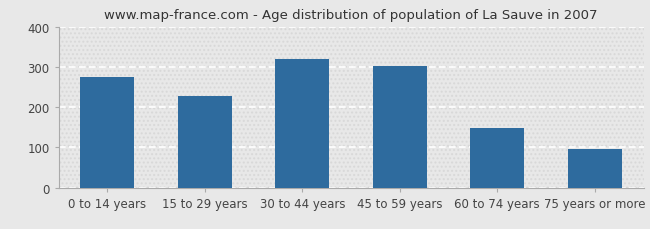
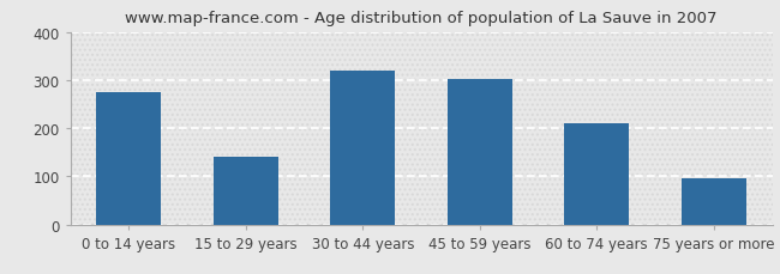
15 to 29 years: 228 -> 140
60 to 74 years: 148 -> 210
